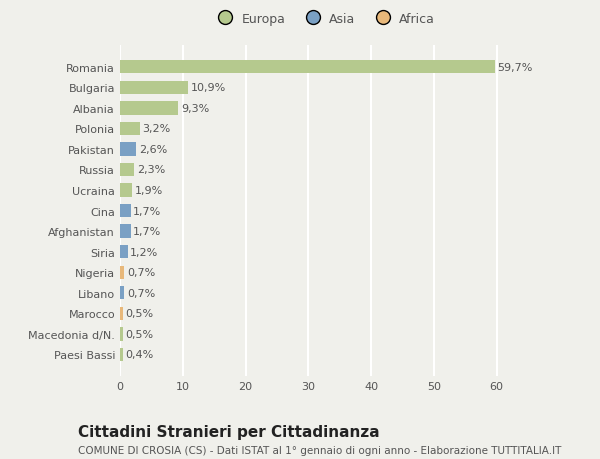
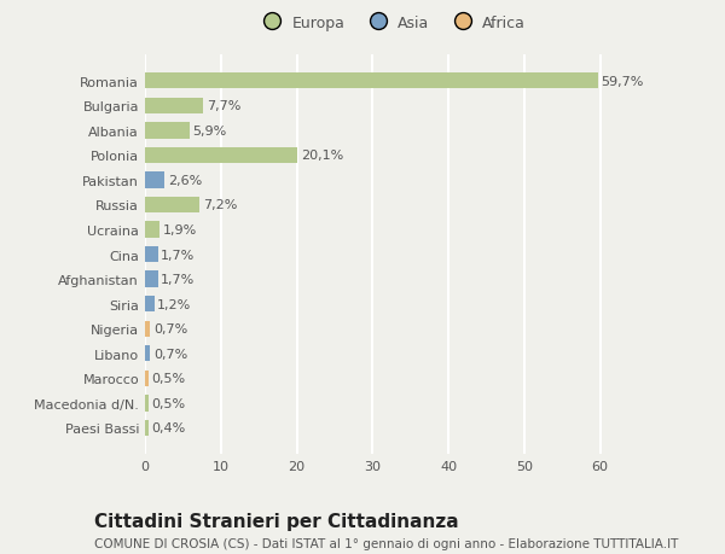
Bulgaria: 10,9% -> 7,7%
Albania: 9,3% -> 5,9%
Polonia: 3,2% -> 20,1%
Russia: 2,3% -> 7,2%
